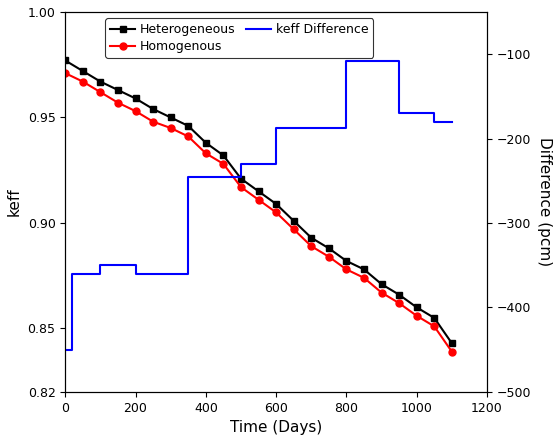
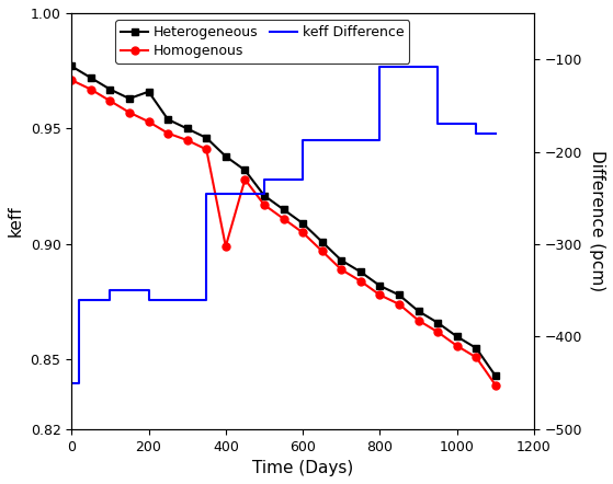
Heterogeneous/200: 0.959 -> 0.966
Homogenous/400: 0.933 -> 0.899
